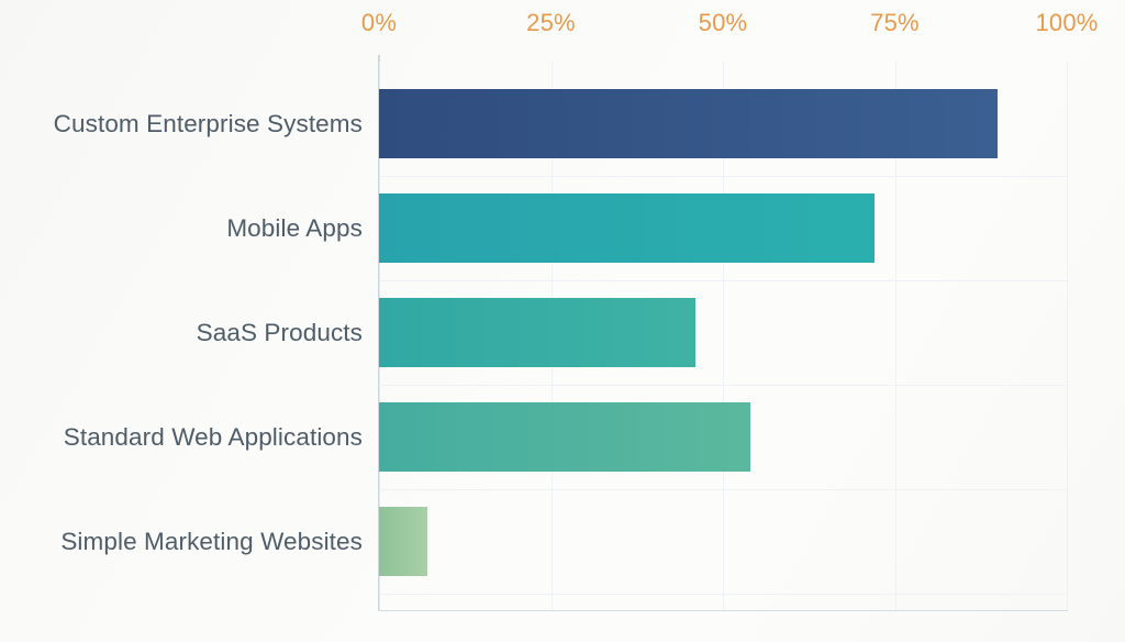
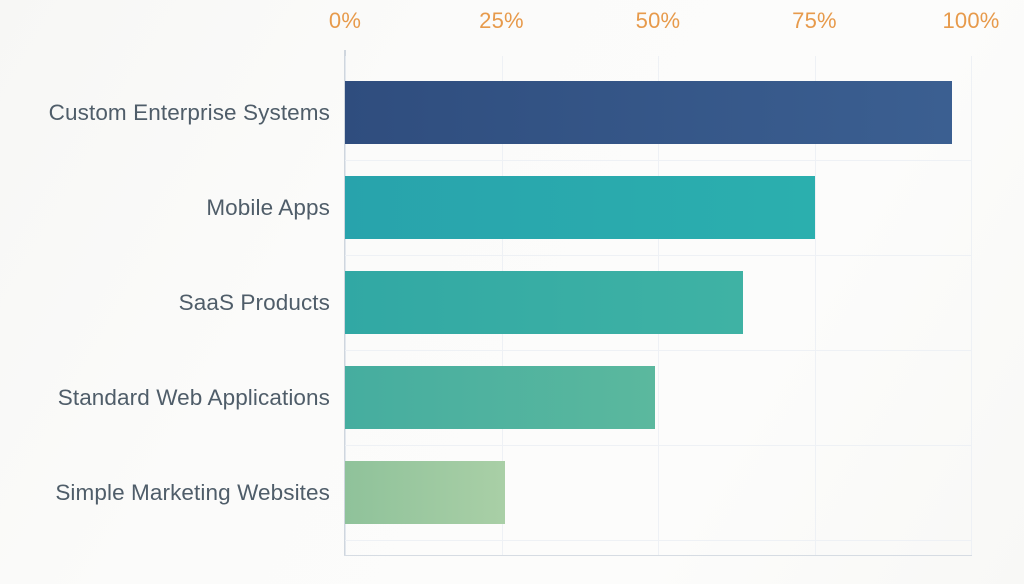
Custom Enterprise Systems: 90% -> 97%
Mobile Apps: 72% -> 75%
SaaS Products: 46% -> 64%
Standard Web Applications: 54% -> 50%
Simple Marketing Websites: 7% -> 26%
